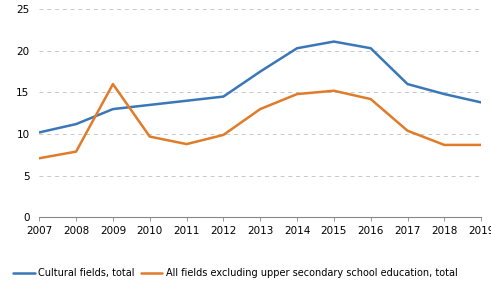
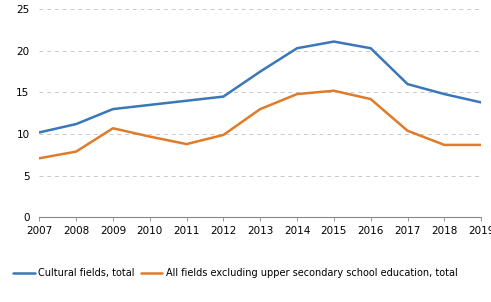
All fields excluding upper secondary school education, total/2009: 16.0 -> 10.7
